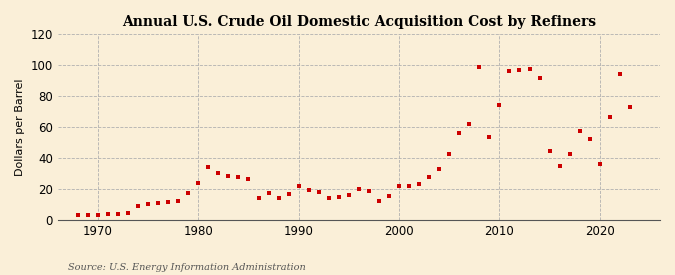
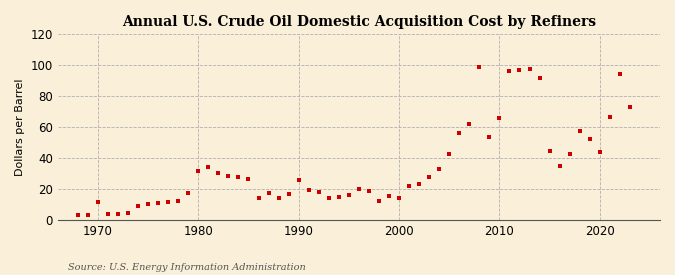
1970: 3 -> 12
1980: 24 -> 32
1990: 22 -> 26
2000: 22 -> 14
2010: 74 -> 66
2020: 36 -> 44
